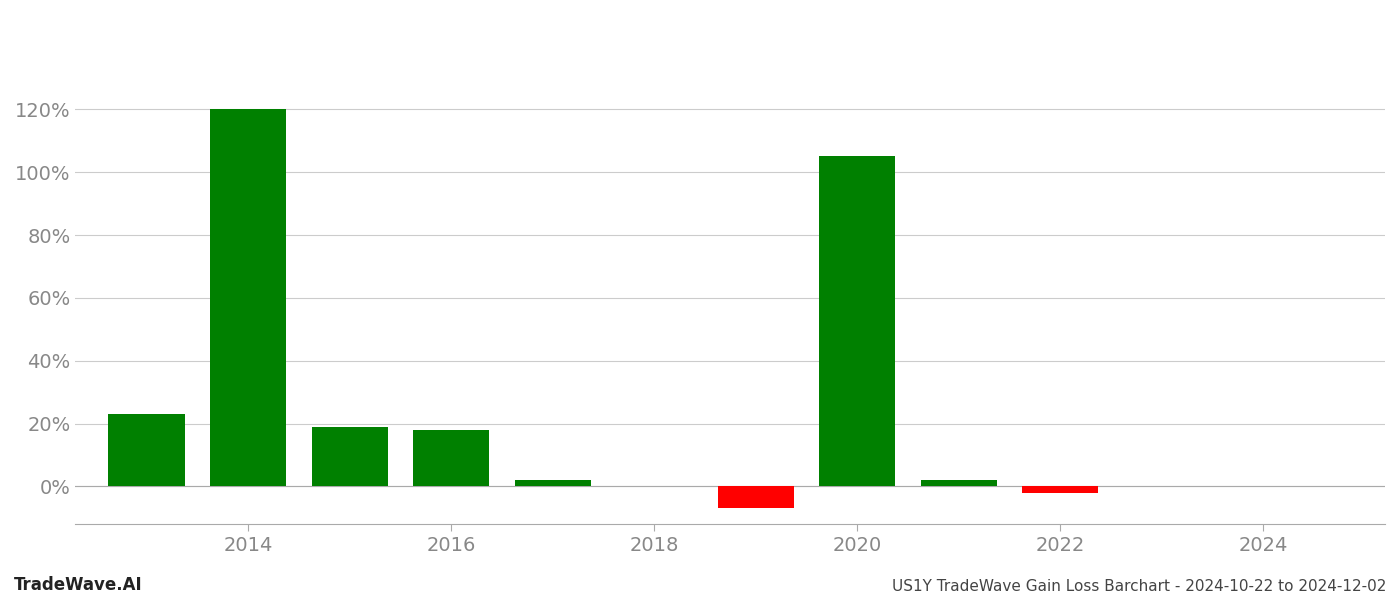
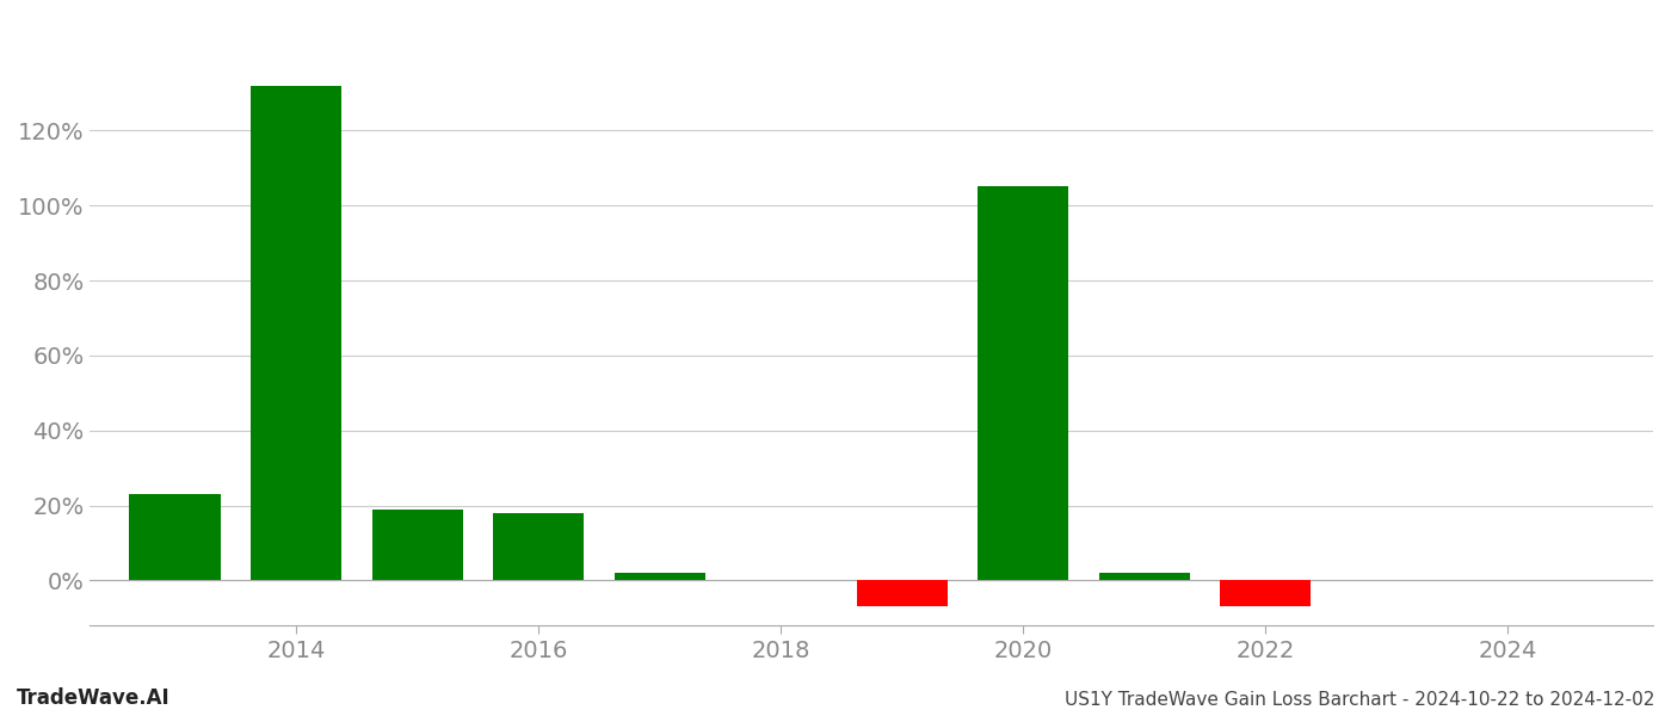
2014: 120.0% -> 132.0%
2022: -2.0% -> -7.0%
